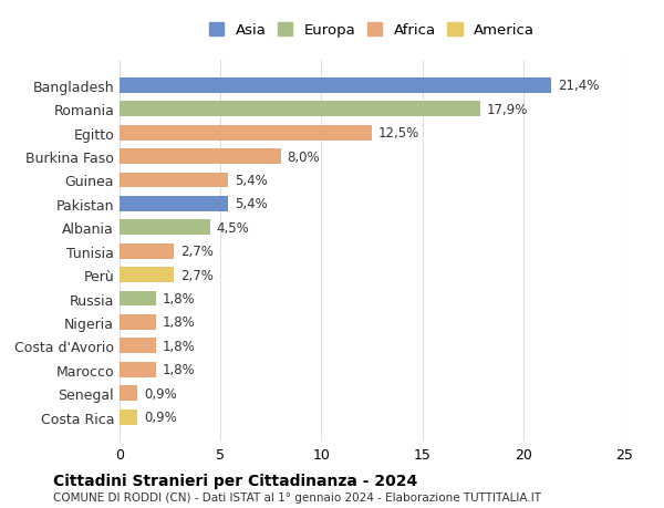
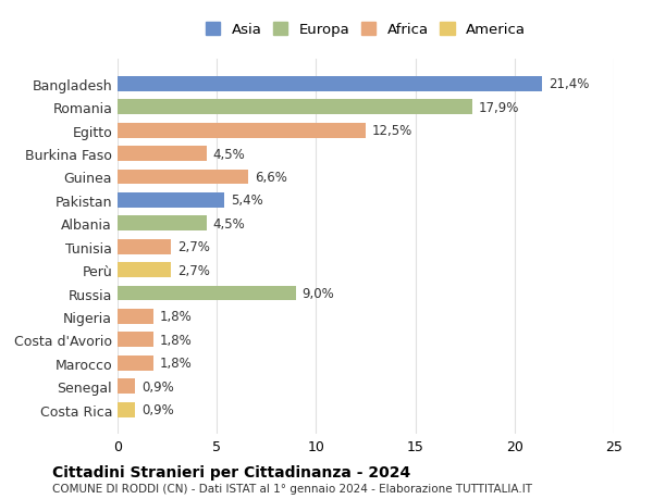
Burkina Faso: 8,0% -> 4,5%
Guinea: 5,4% -> 6,6%
Russia: 1,8% -> 9,0%
